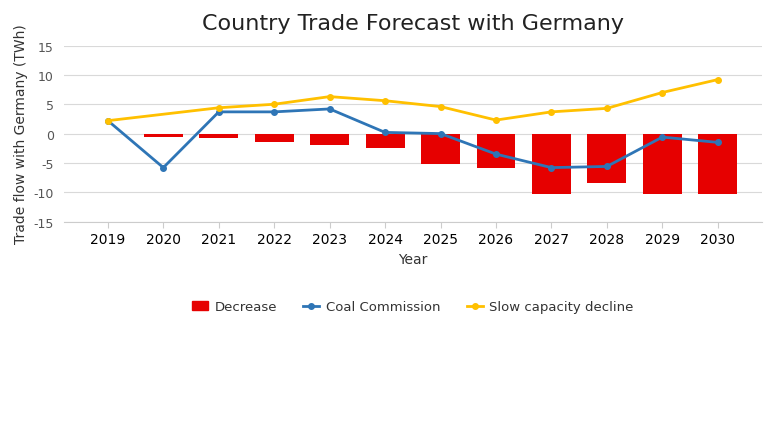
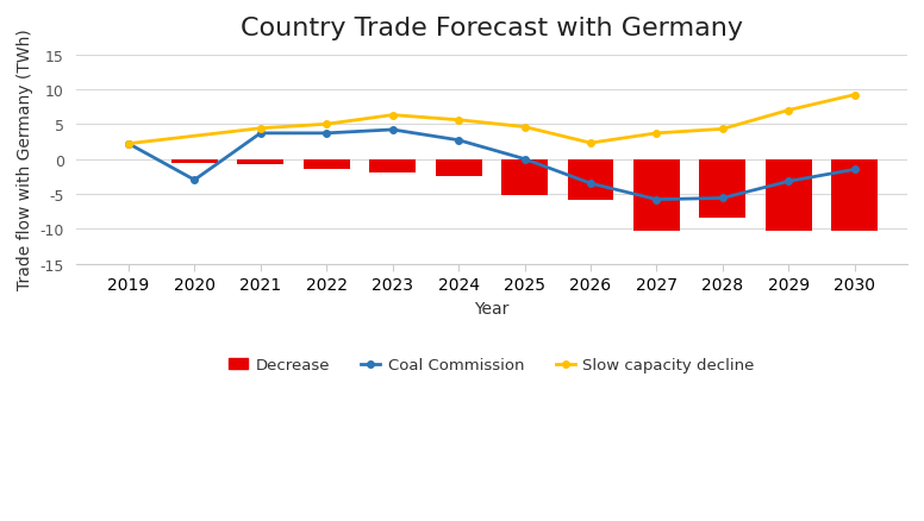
Coal Commission/2020: -5.8 -> -3.0
Coal Commission/2024: 0.2 -> 2.7
Coal Commission/2029: -0.6 -> -3.2
